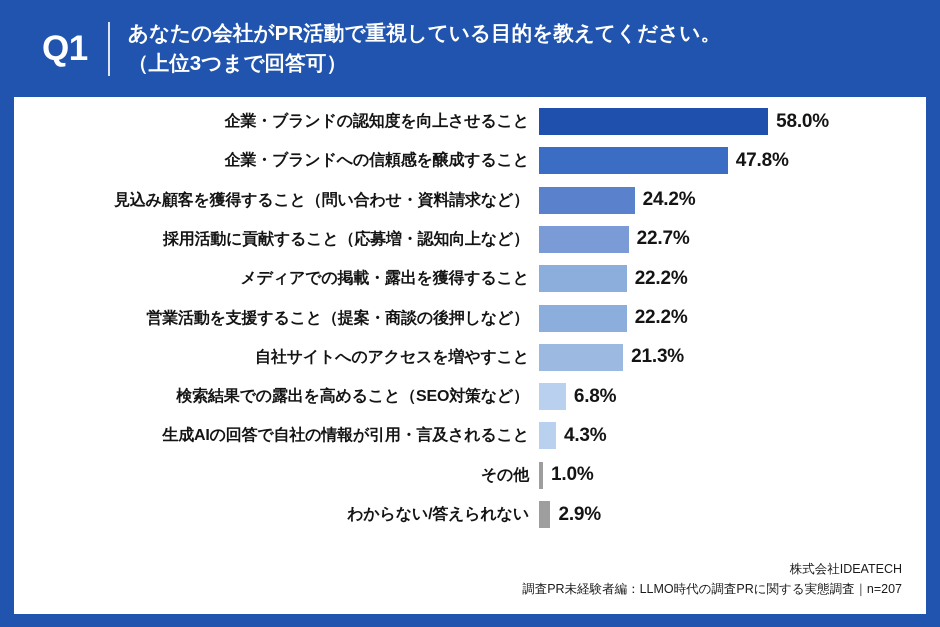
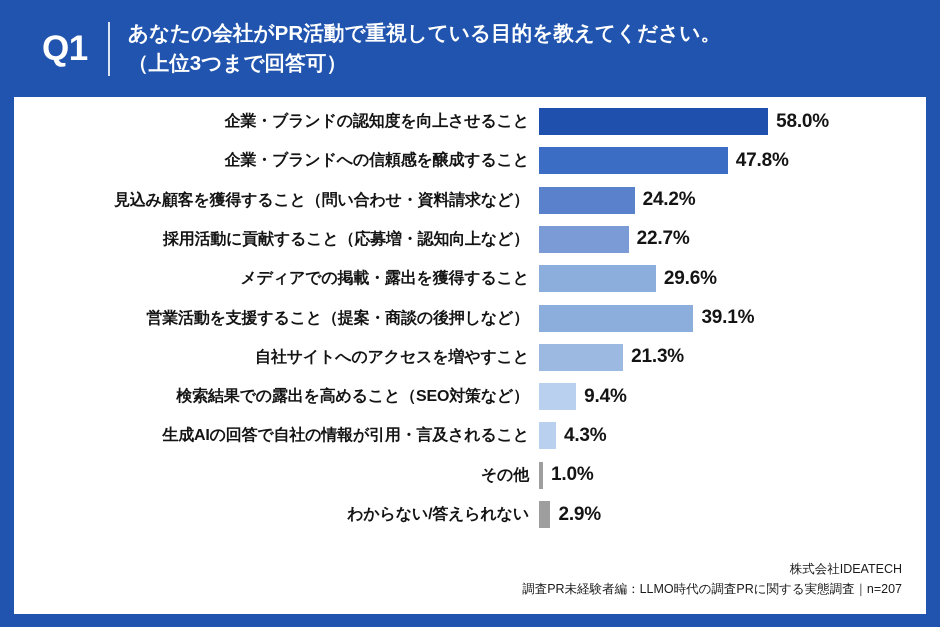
メディアでの掲載・露出を獲得すること: 22.2% -> 29.6%
営業活動を支援すること（提案・商談の後押しなど）: 22.2% -> 39.1%
検索結果での露出を高めること（SEO対策など）: 6.8% -> 9.4%
